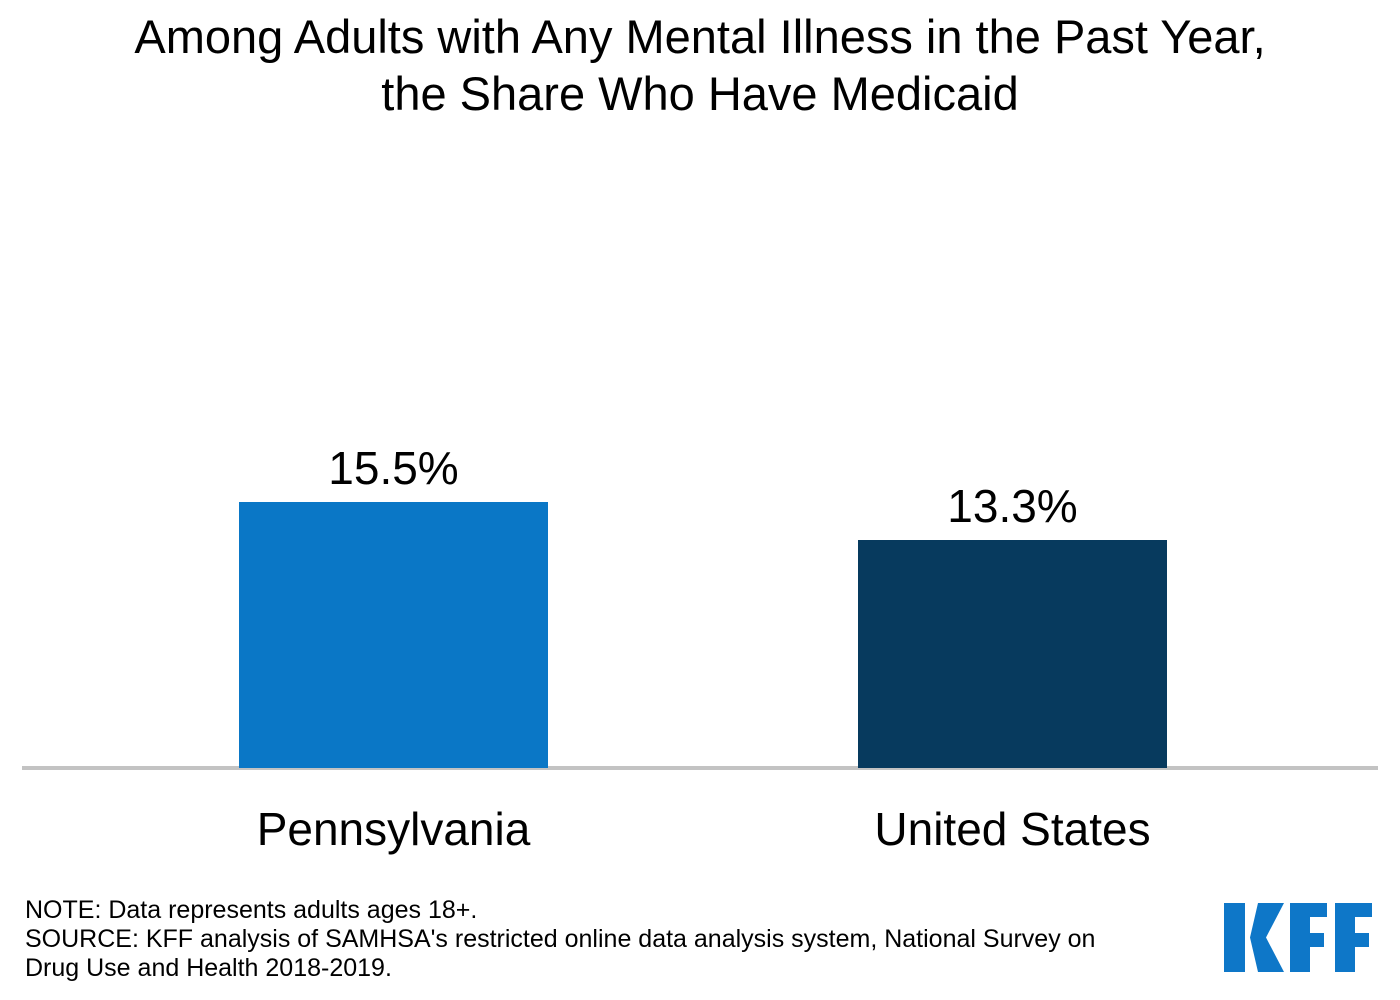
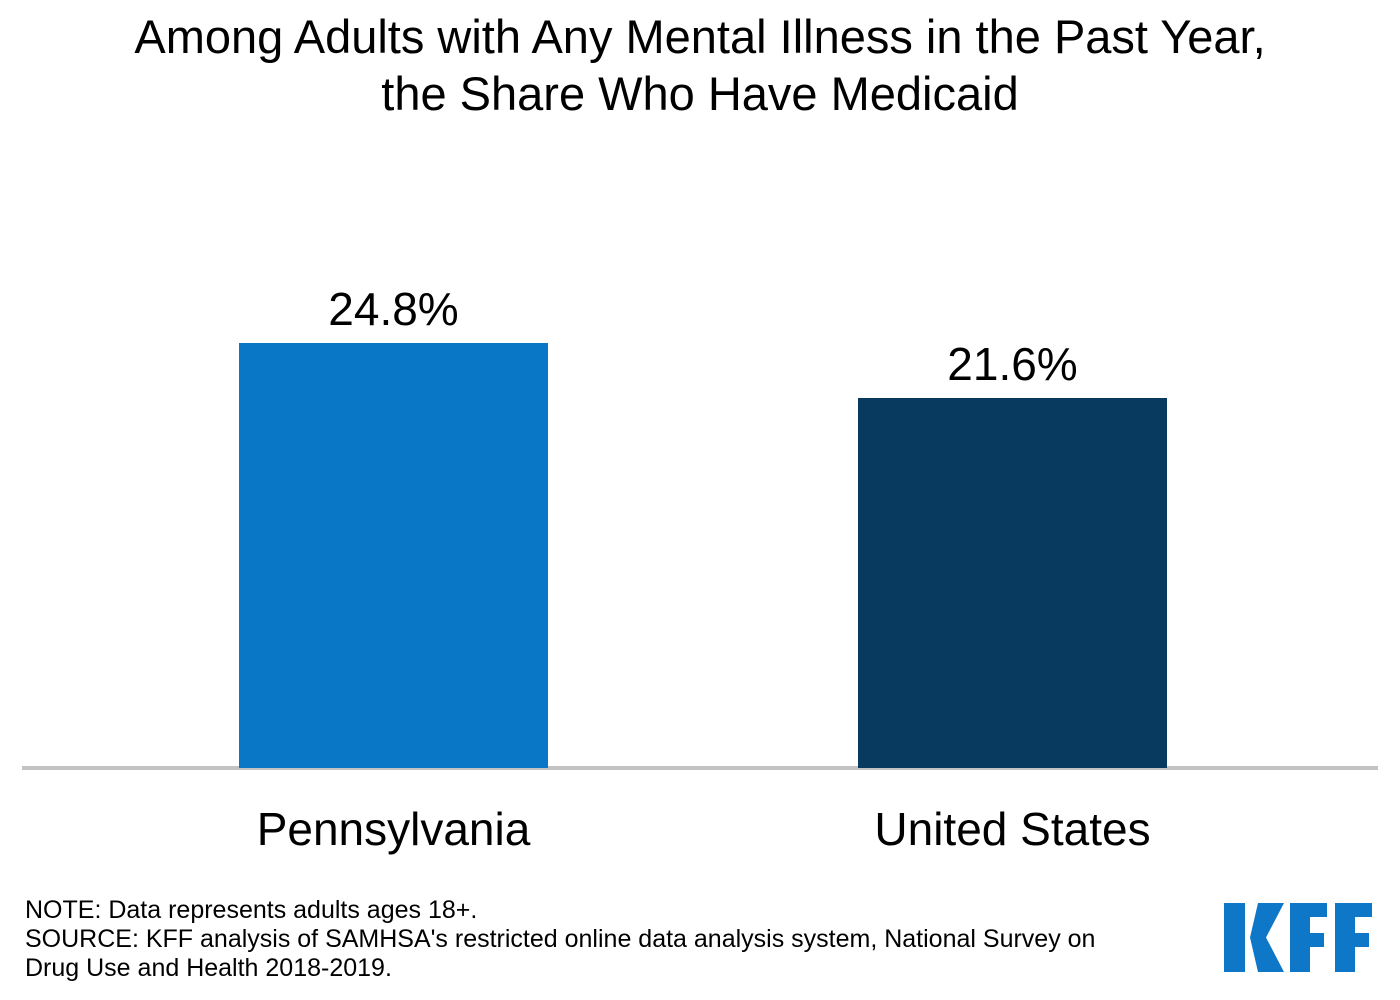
Pennsylvania: 15.5% -> 24.8%
United States: 13.3% -> 21.6%
